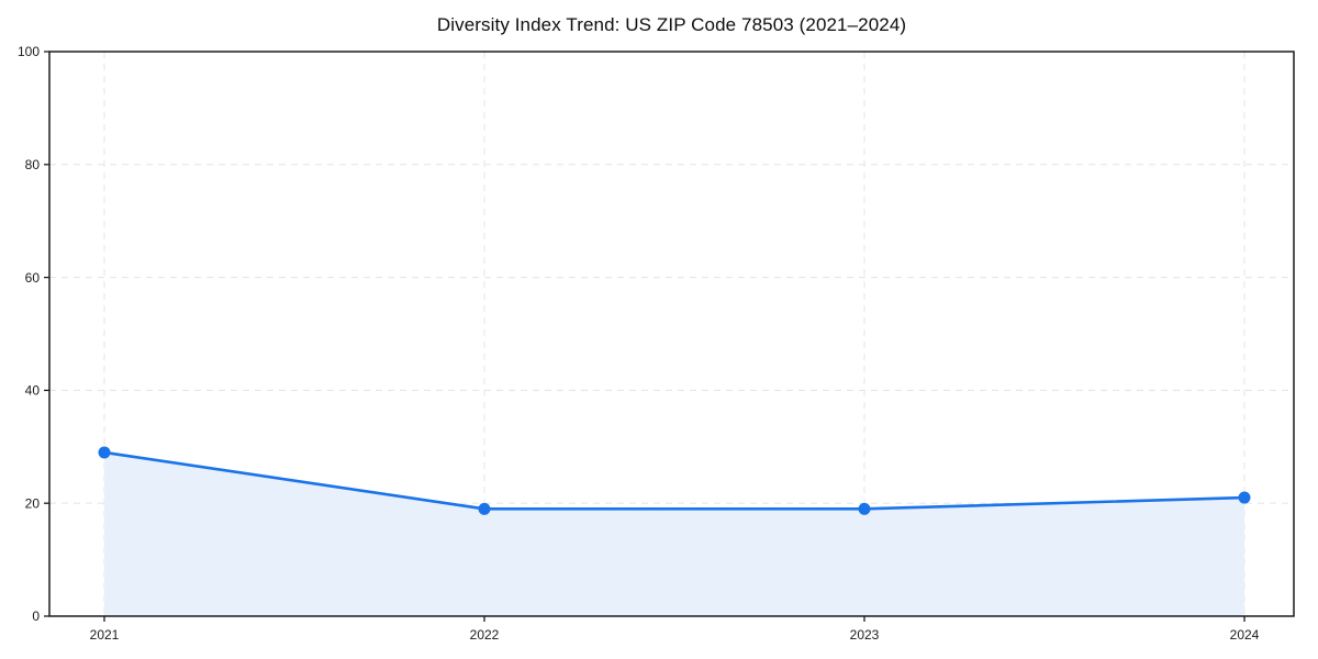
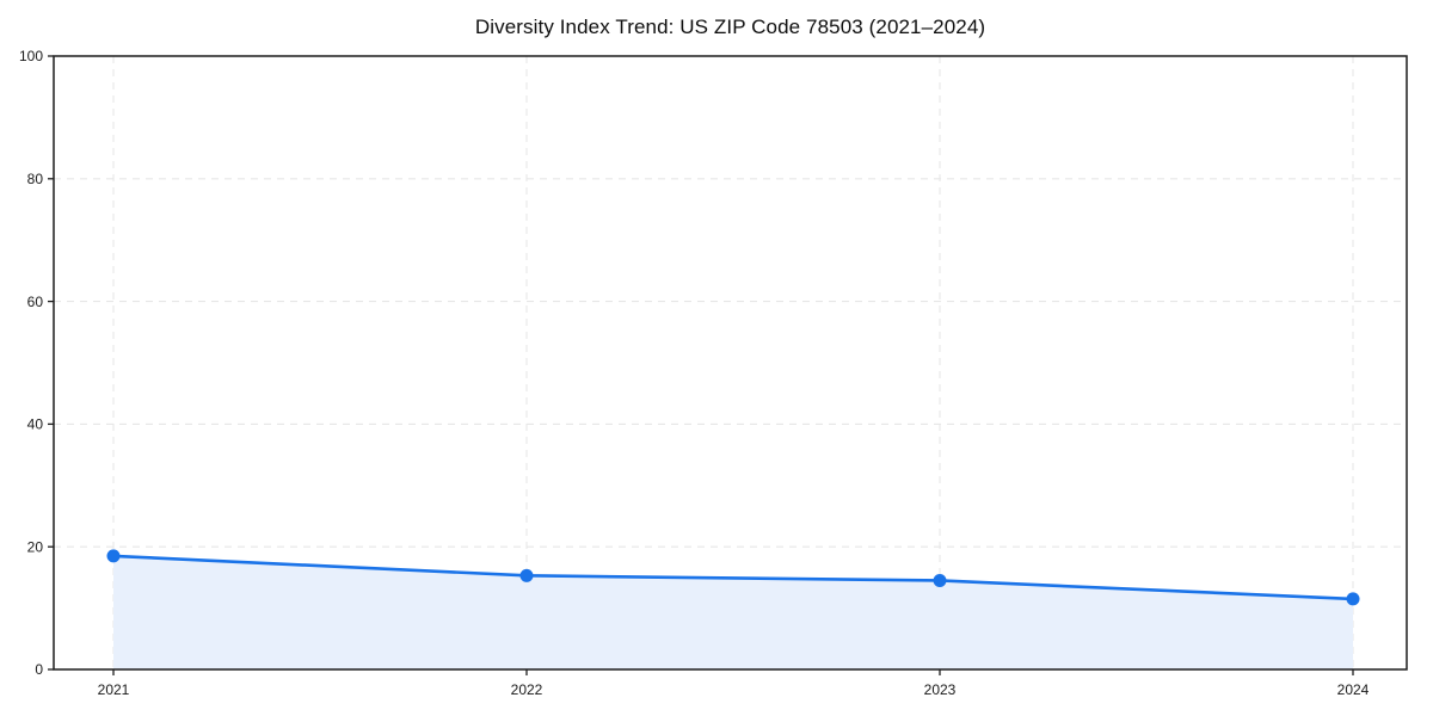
2021: 29 -> 18
2022: 19 -> 15
2023: 19 -> 14
2024: 21 -> 12
